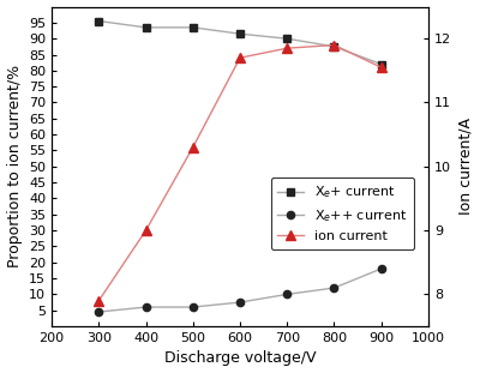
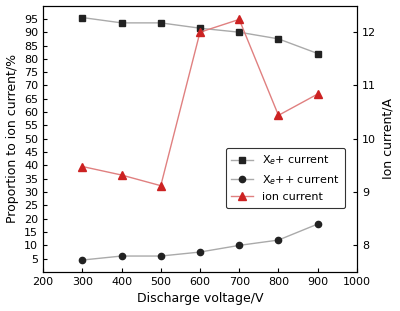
ion current/300: 7.90 -> 9.48
ion current/400: 9.00 -> 9.32
ion current/500: 10.30 -> 9.12
ion current/600: 11.70 -> 12.00
ion current/700: 11.85 -> 12.24
ion current/800: 11.90 -> 10.44
ion current/900: 11.55 -> 10.84
